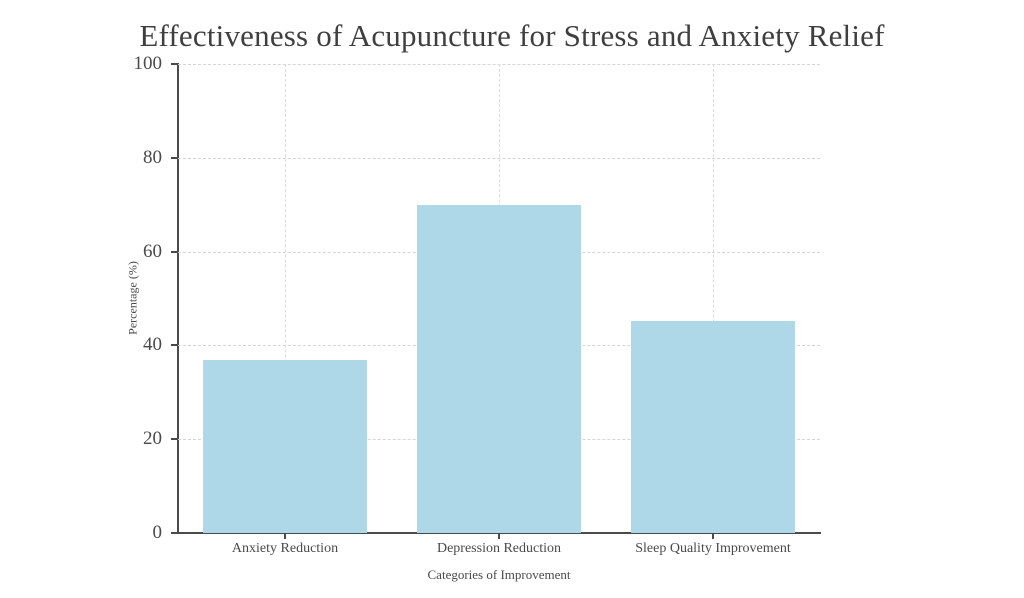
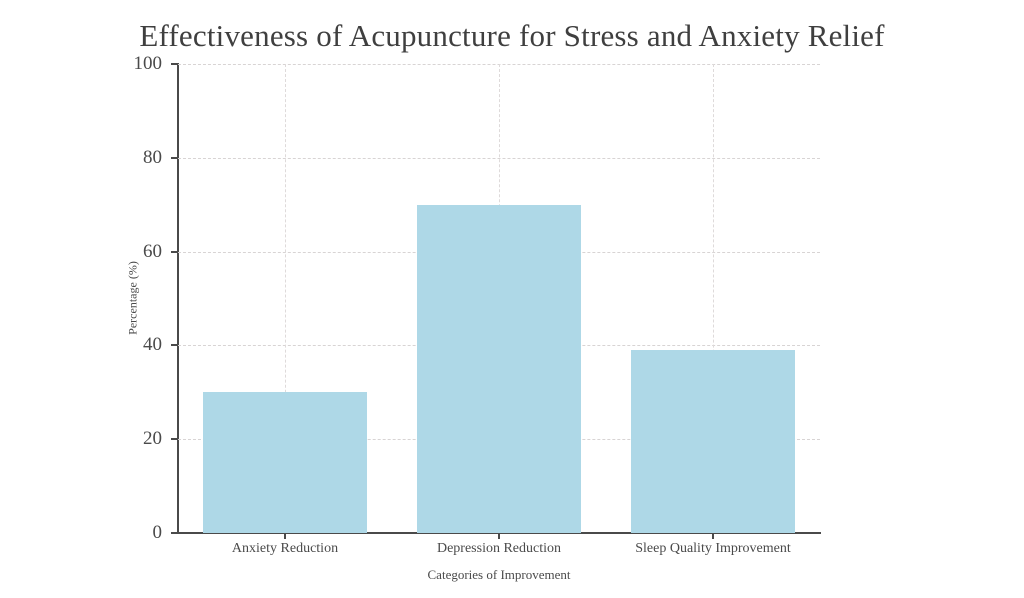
Anxiety Reduction: 37 -> 30
Sleep Quality Improvement: 45 -> 39
